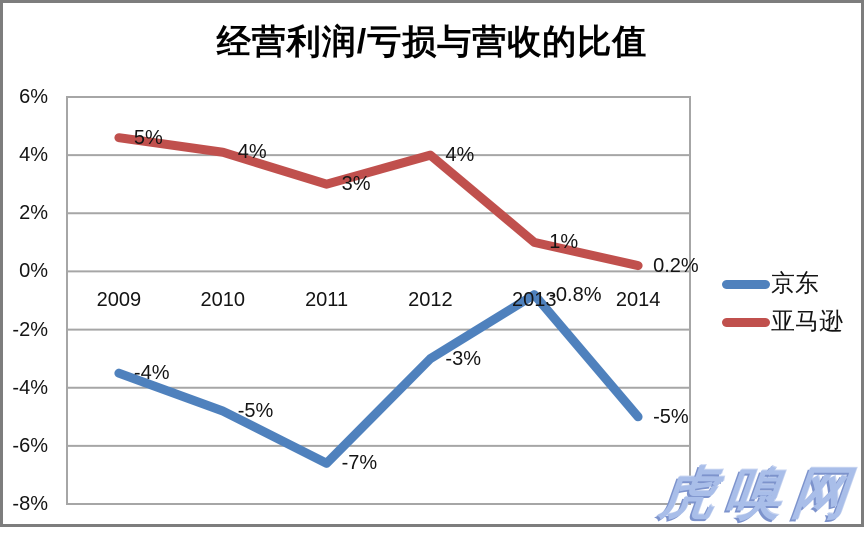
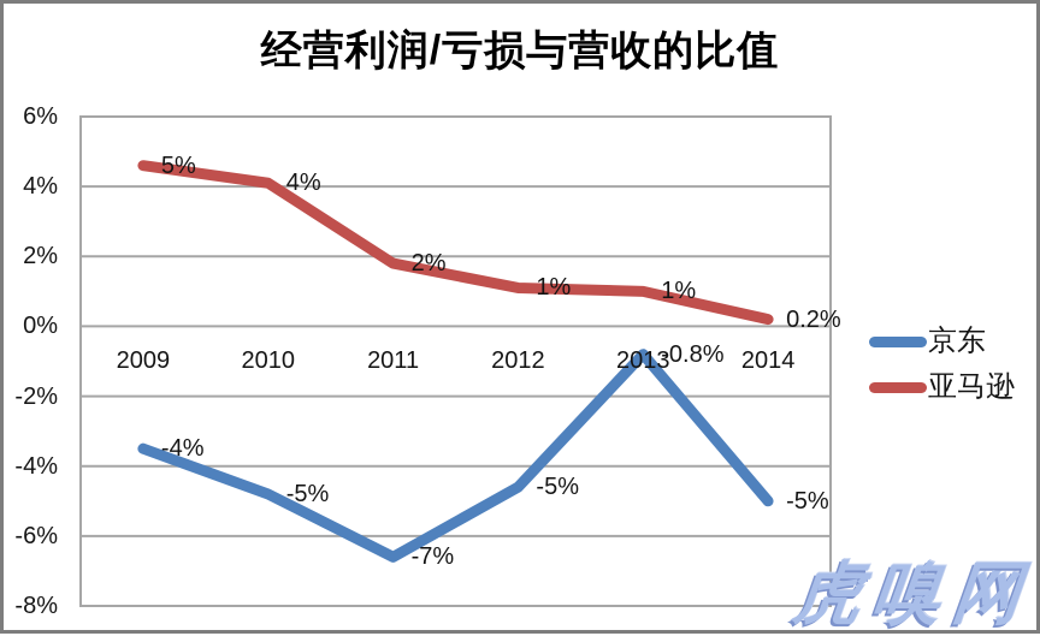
亚马逊/2011: 3% -> 2%
京东/2012: -3% -> -5%
亚马逊/2012: 4% -> 1%
